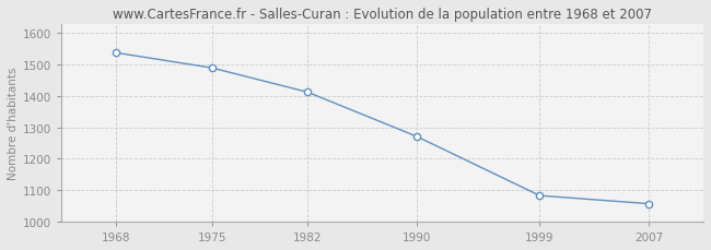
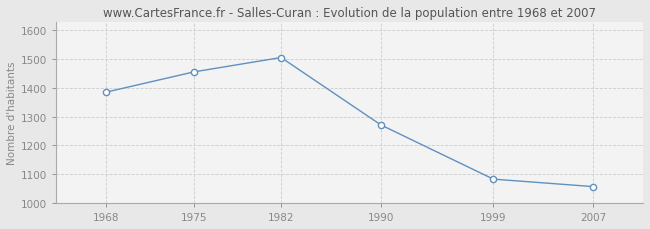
1968: 1537 -> 1385
1975: 1489 -> 1455
1982: 1412 -> 1505
